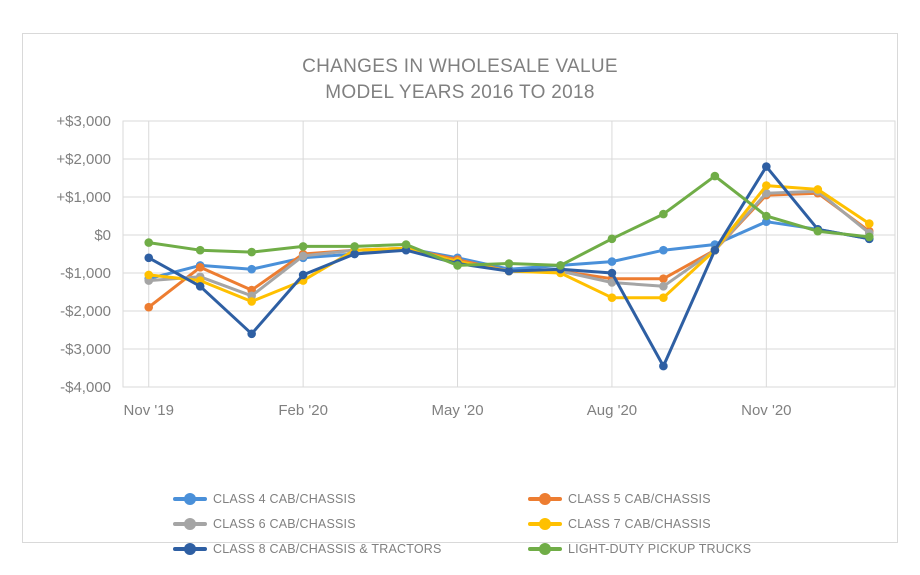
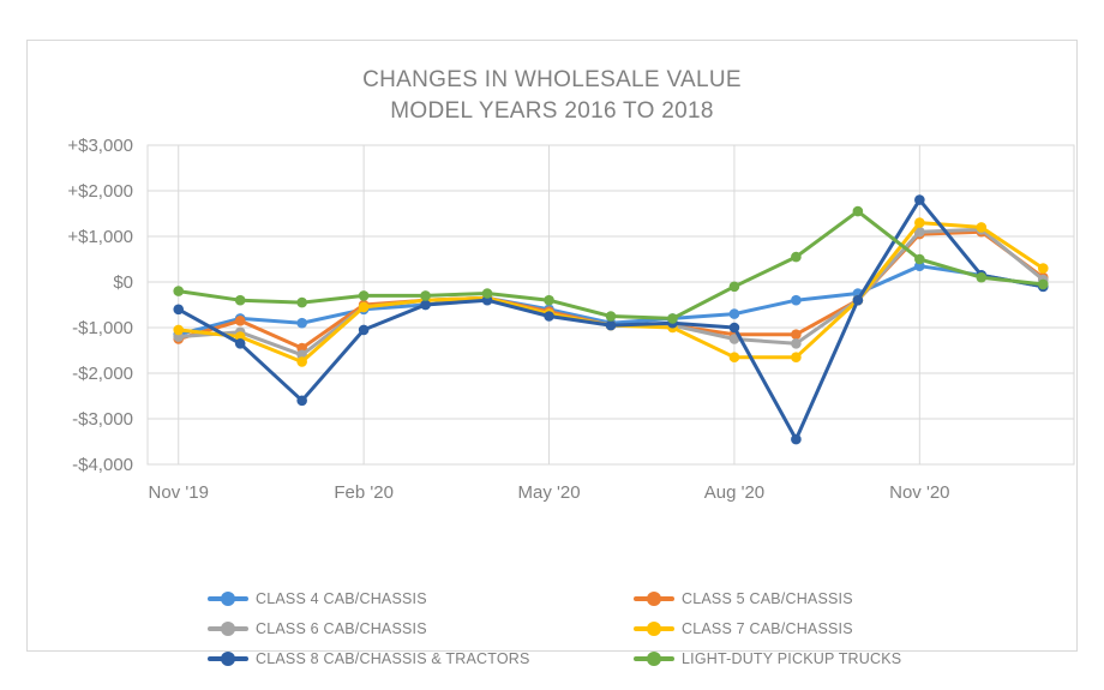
CLASS 5 CAB/CHASSIS/Nov '19: -$1900 -> -$1200
CLASS 7 CAB/CHASSIS/Feb '20: -$1200 -> -$600
LIGHT-DUTY PICKUP TRUCKS/May '20: -$800 -> -$400
